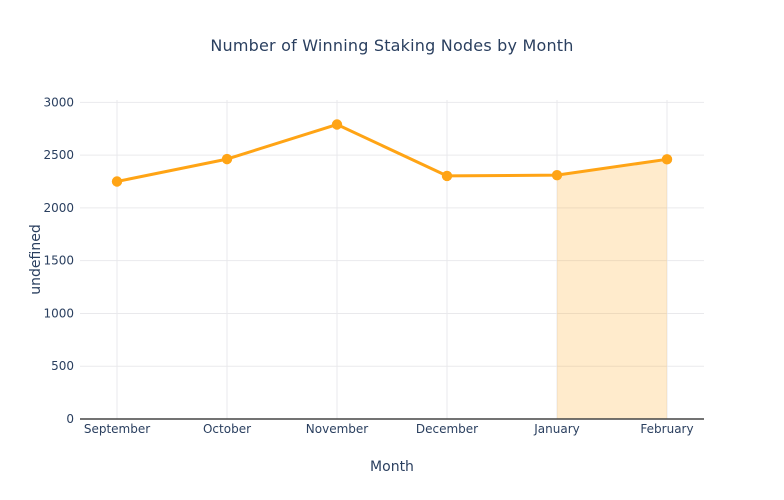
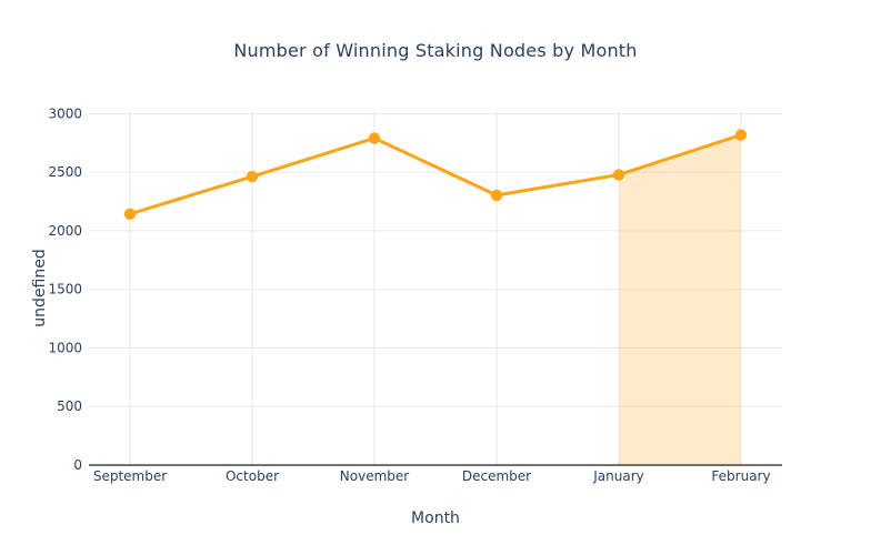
September: 2250 -> 2140
January: 2310 -> 2480
February: 2460 -> 2820
